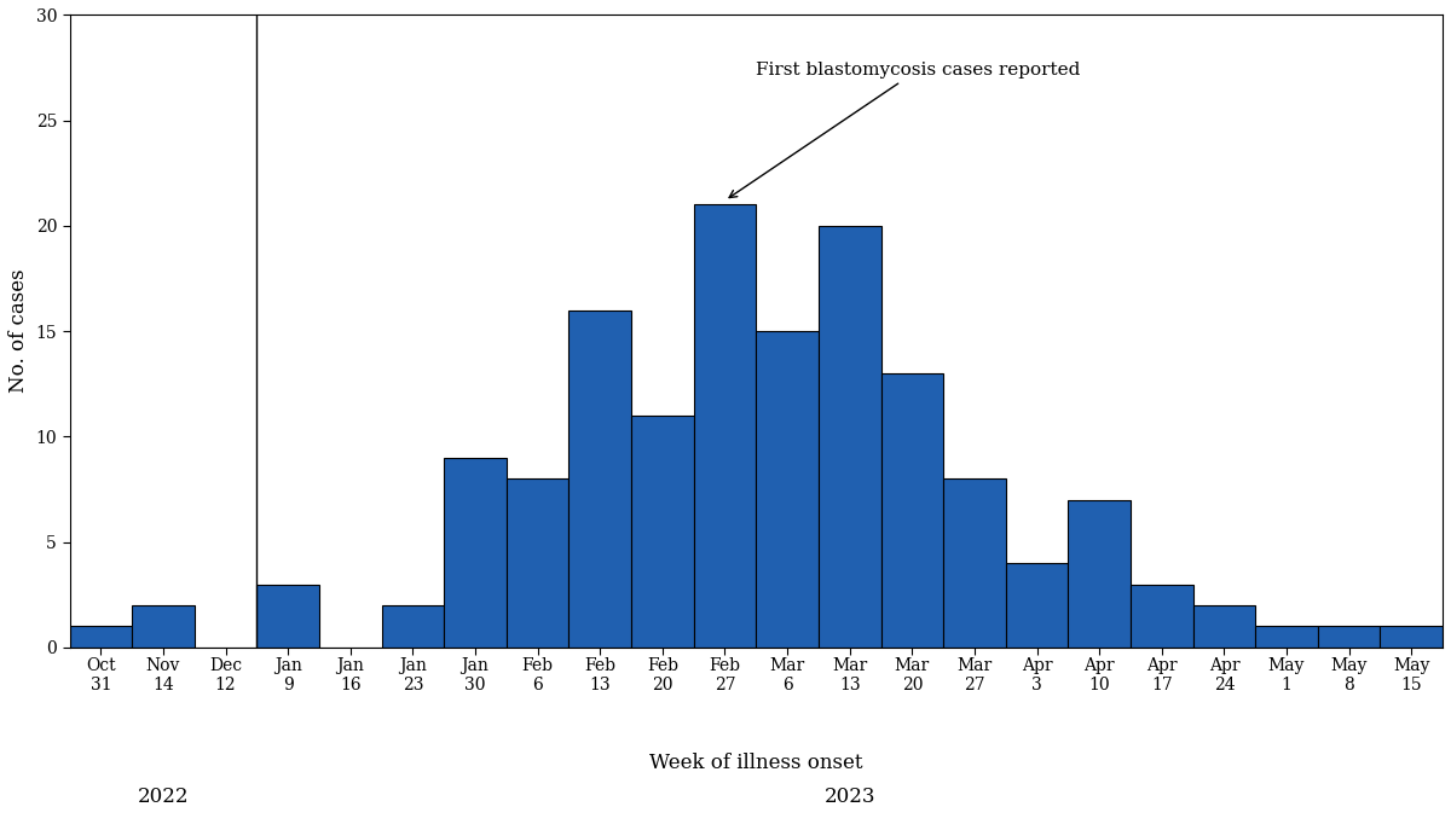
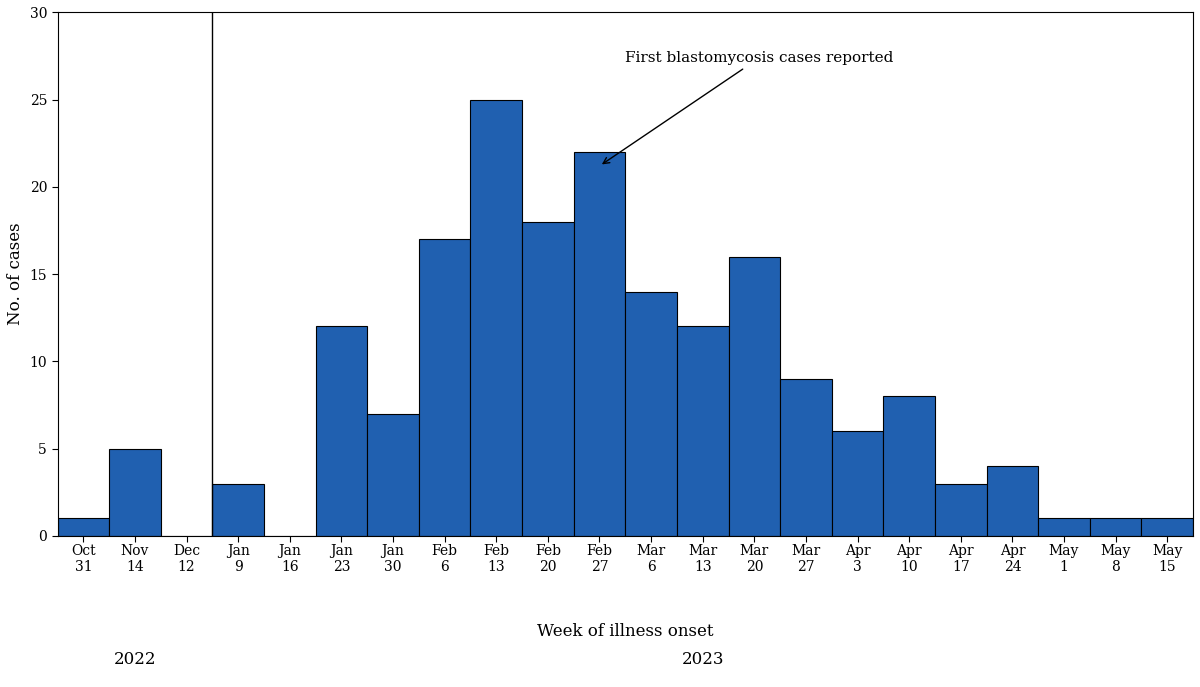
Nov 14: 2 -> 5
Jan 23: 2 -> 12
Jan 30: 9 -> 7
Feb 6: 8 -> 17
Feb 13: 16 -> 25
Feb 20: 11 -> 18
Feb 27: 21 -> 22
Mar 6: 15 -> 14
Mar 13: 20 -> 12
Mar 20: 13 -> 16
Mar 27: 8 -> 9
Apr 3: 4 -> 6
Apr 10: 7 -> 8
Apr 24: 2 -> 4
